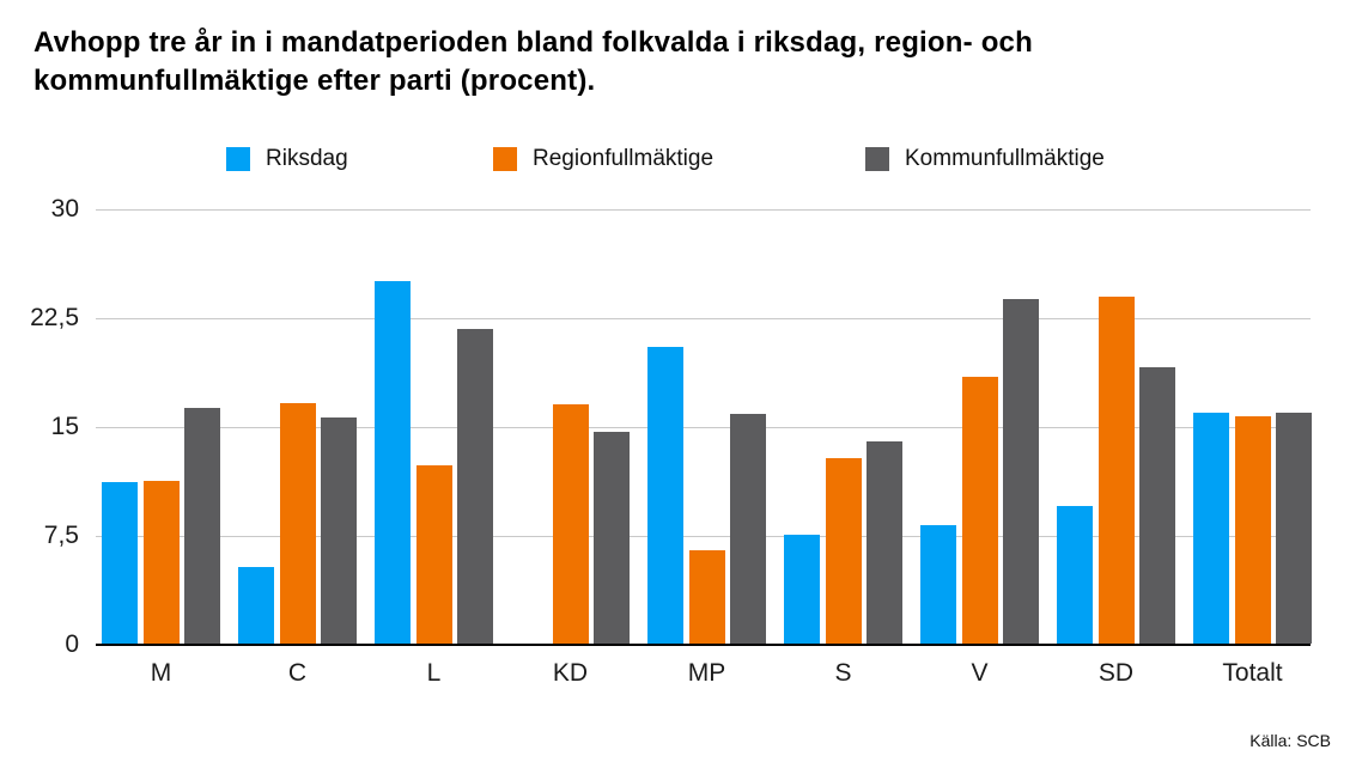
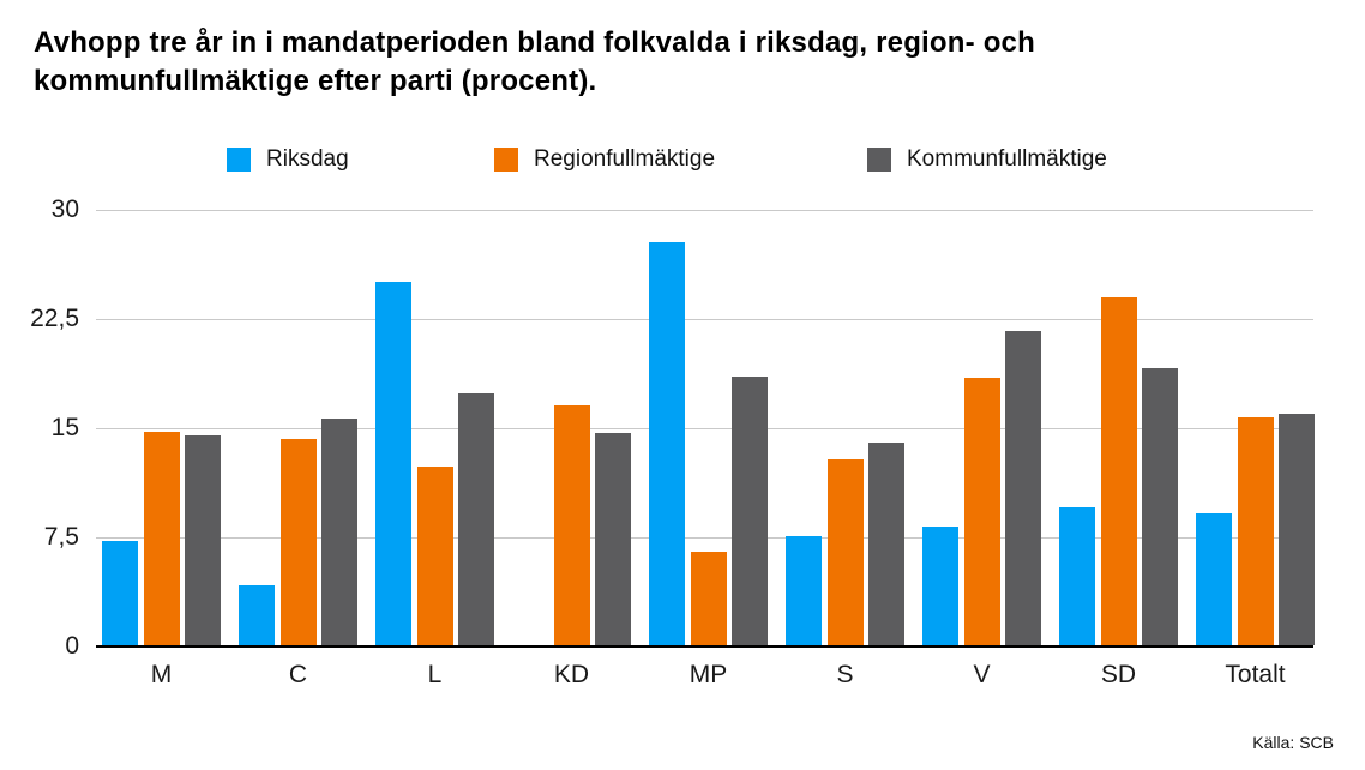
Riksdag/M: 11.1 -> 7.2
Regionfullmäktige/M: 11.2 -> 14.7
Kommunfullmäktige/M: 16.2 -> 14.4
Riksdag/C: 5.3 -> 4.1
Regionfullmäktige/C: 16.6 -> 14.2
Kommunfullmäktige/L: 21.7 -> 17.3
Riksdag/MP: 20.4 -> 27.7
Kommunfullmäktige/MP: 15.8 -> 18.5
Kommunfullmäktige/V: 23.7 -> 21.6
Riksdag/Totalt: 15.9 -> 9.1
